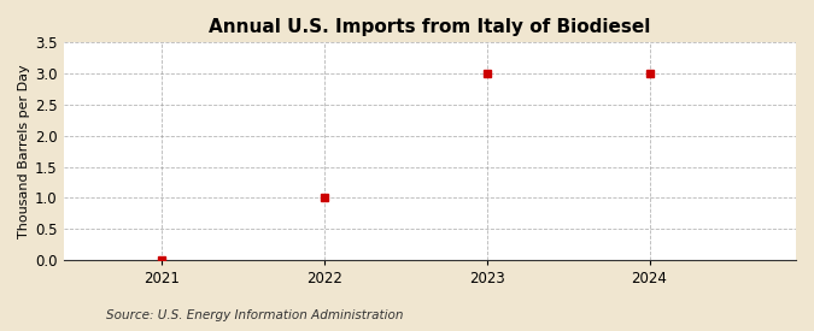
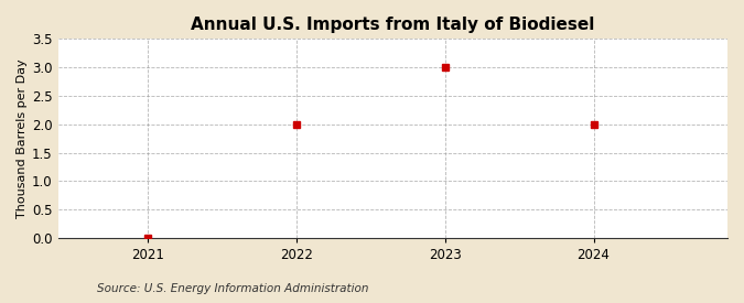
2022: 1 -> 2
2024: 3 -> 2
